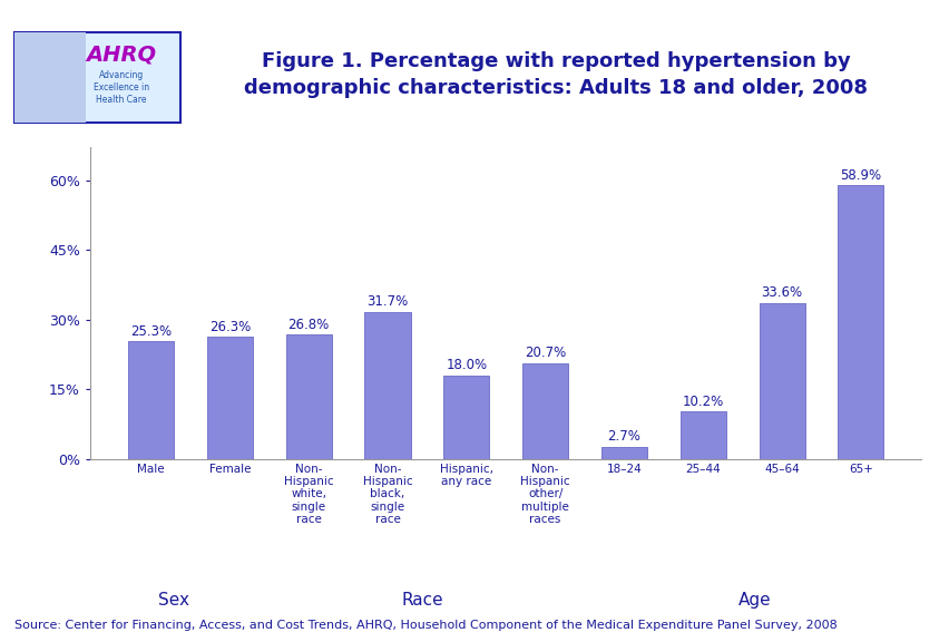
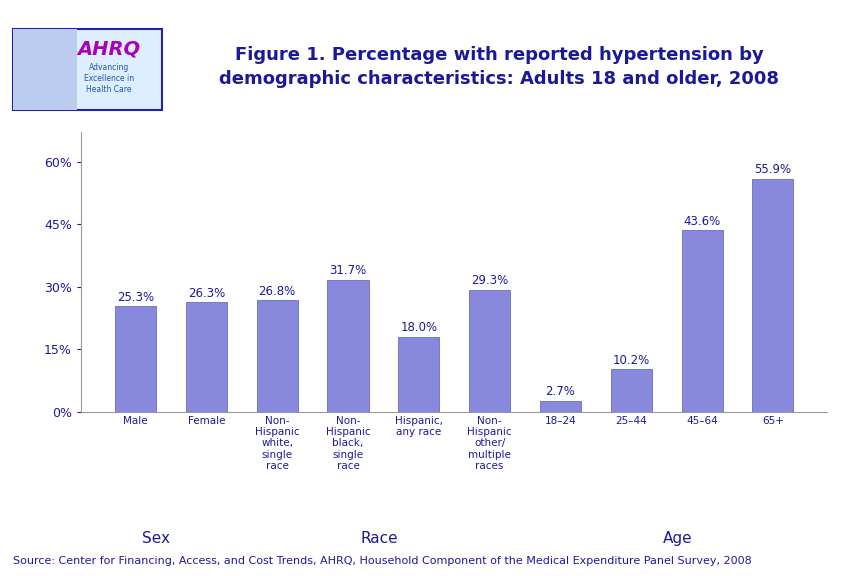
Non- Hispanic other/ multiple races: 20.7% -> 29.3%
45–64: 33.6% -> 43.6%
65+: 58.9% -> 55.9%
